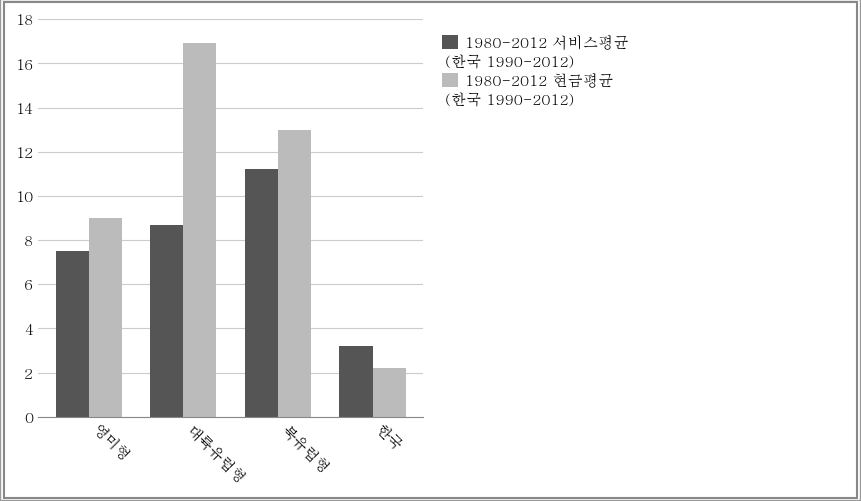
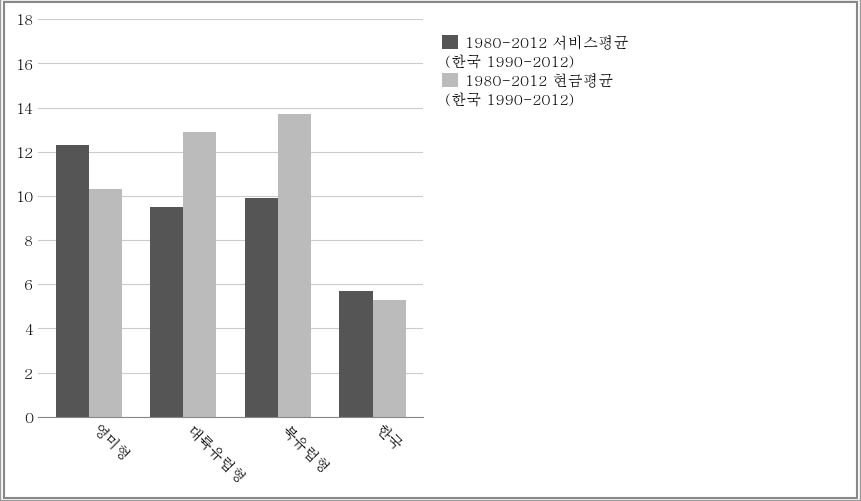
1980-2012 서비스평균/영미형: 7.5 -> 12.3
1980-2012 현금평균/영미형: 9.0 -> 10.3
1980-2012 서비스평균/대륙유럽형: 8.7 -> 9.5
1980-2012 현금평균/대륙유럽형: 16.9 -> 12.9
1980-2012 서비스평균/북유럽형: 11.2 -> 9.9
1980-2012 현금평균/북유럽형: 13.0 -> 13.7
1980-2012 서비스평균/한국: 3.2 -> 5.7
1980-2012 현금평균/한국: 2.2 -> 5.3
